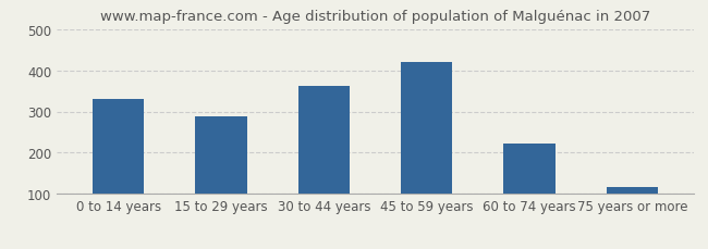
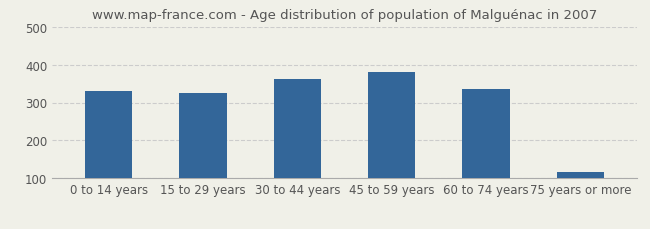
15 to 29 years: 287 -> 325
45 to 59 years: 420 -> 380
60 to 74 years: 222 -> 335
